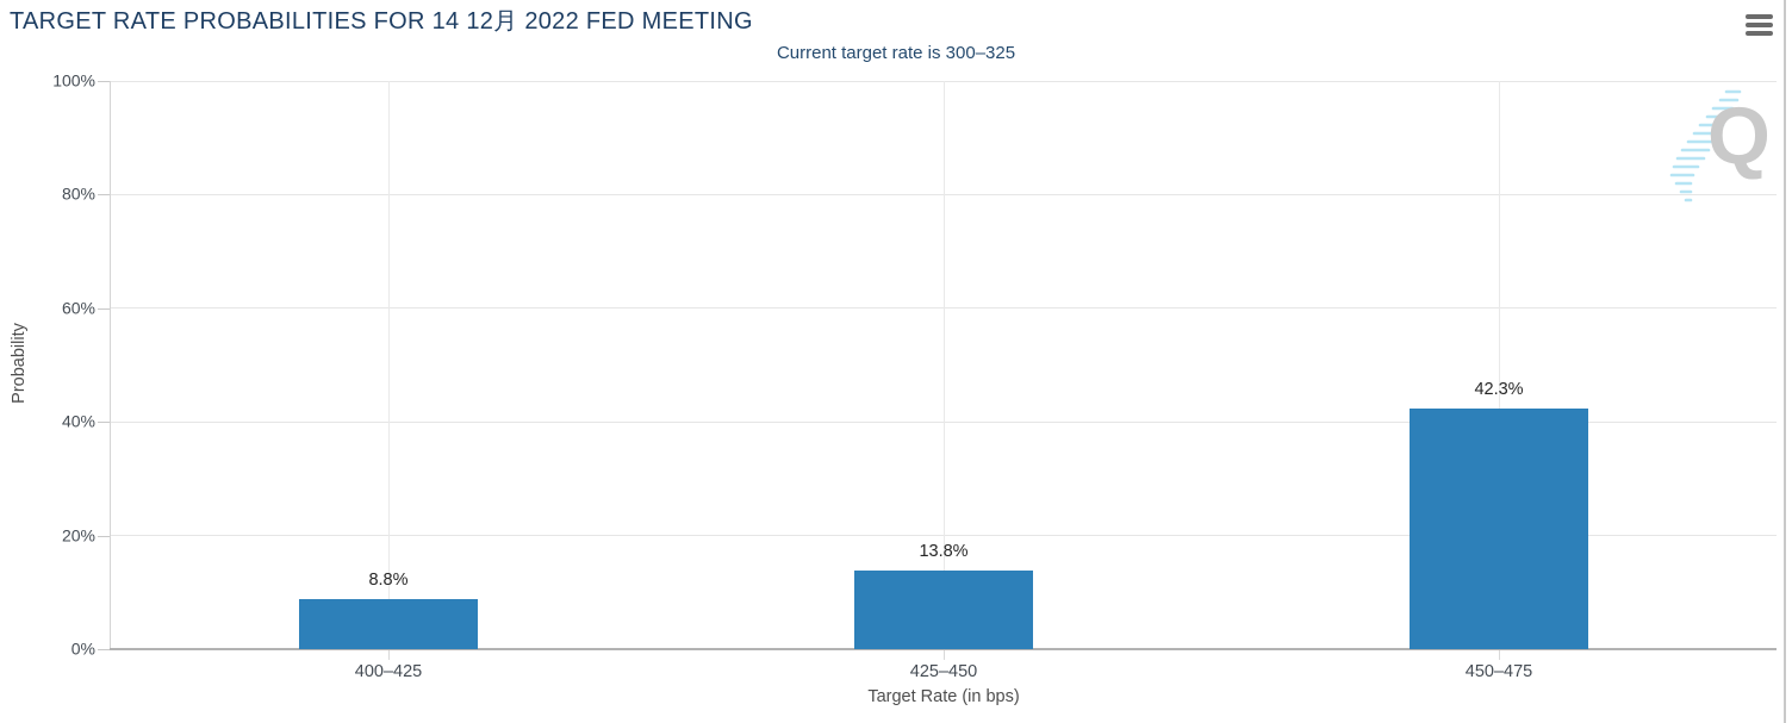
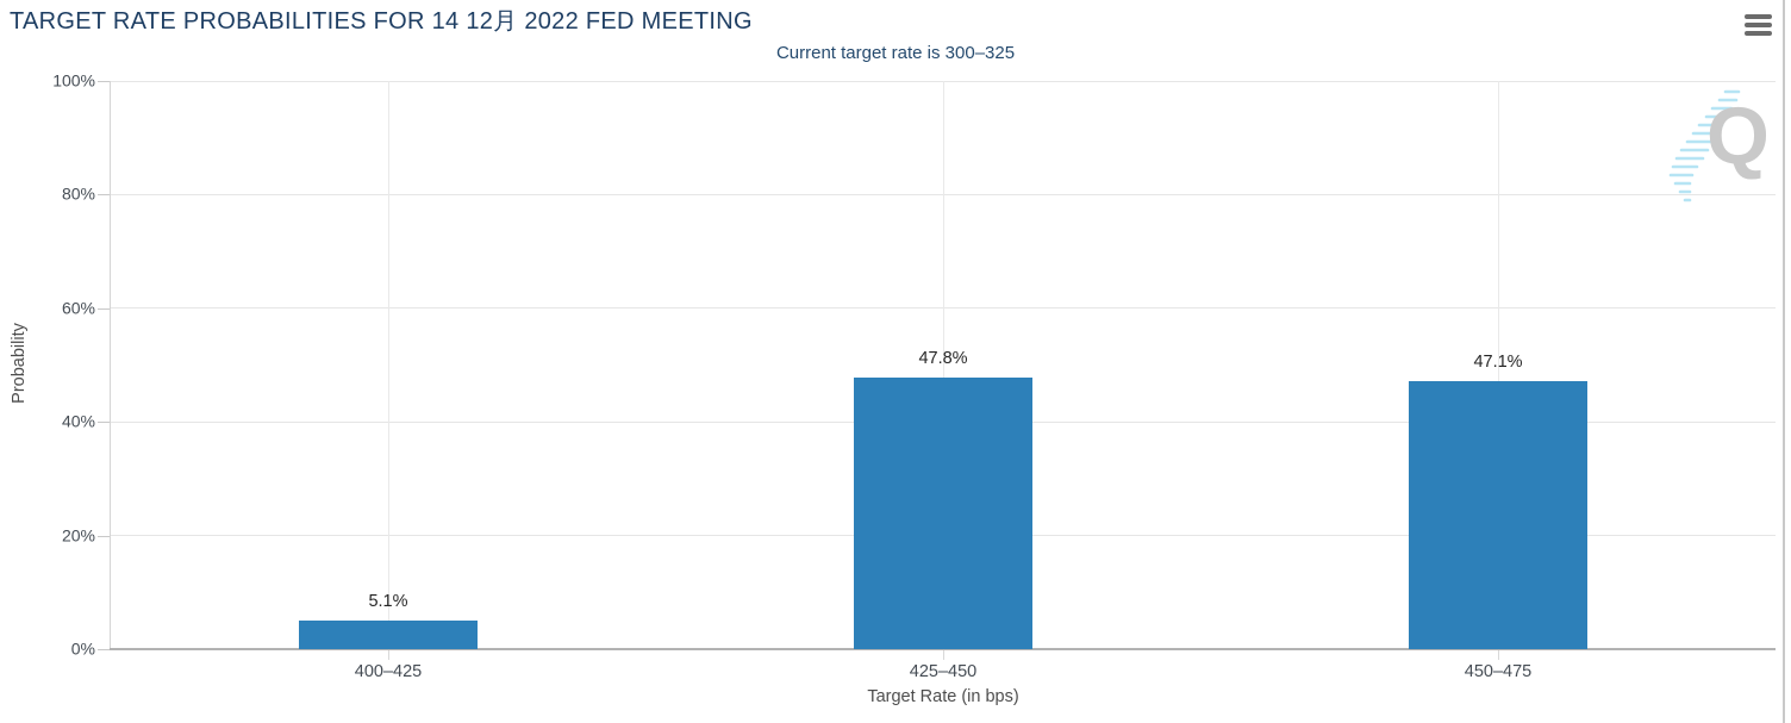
400–425: 8.8% -> 5.1%
425–450: 13.8% -> 47.8%
450–475: 42.3% -> 47.1%
